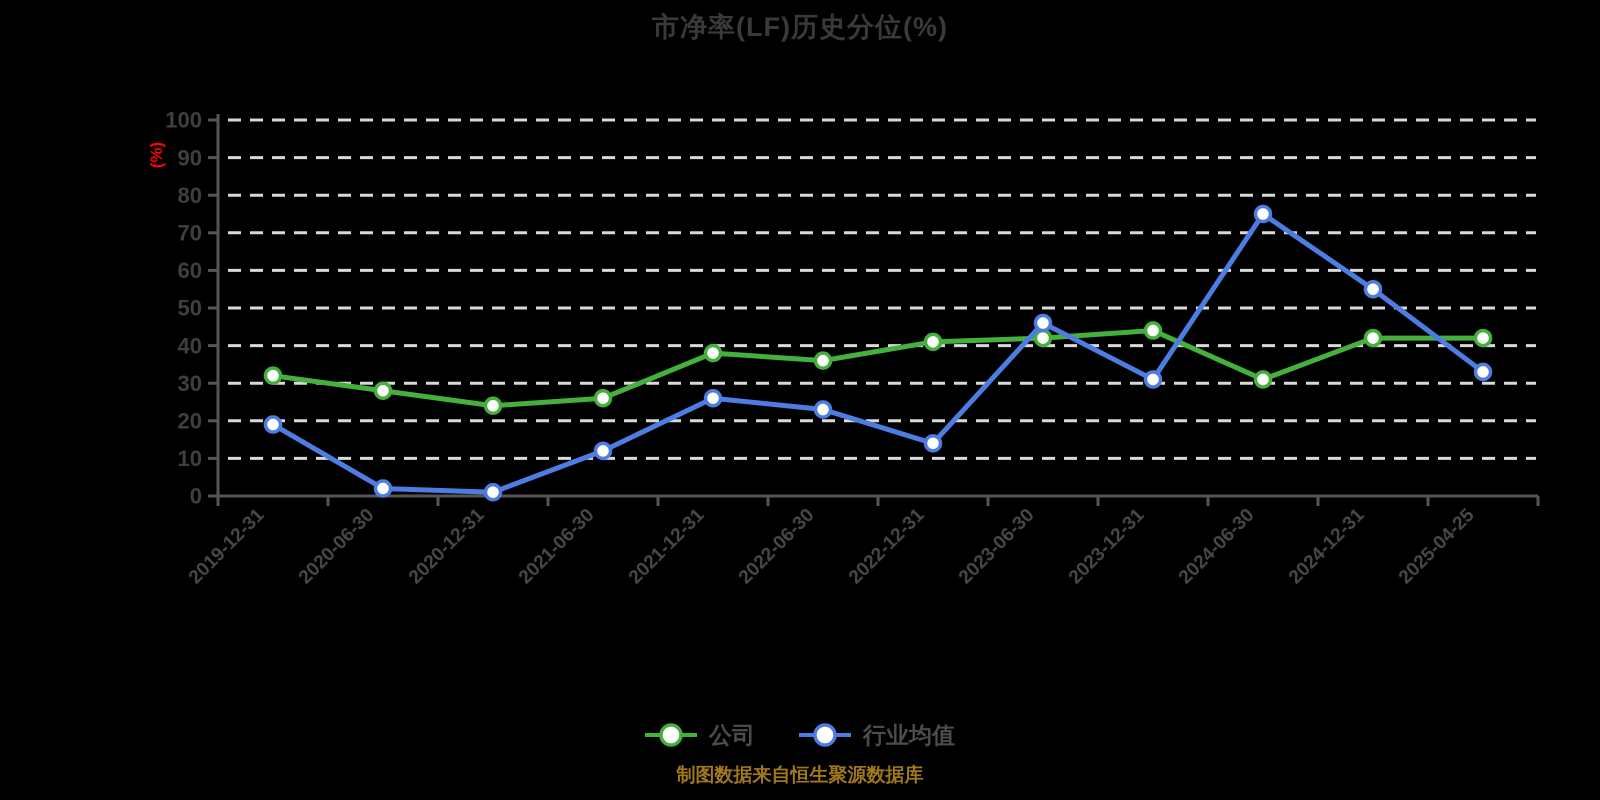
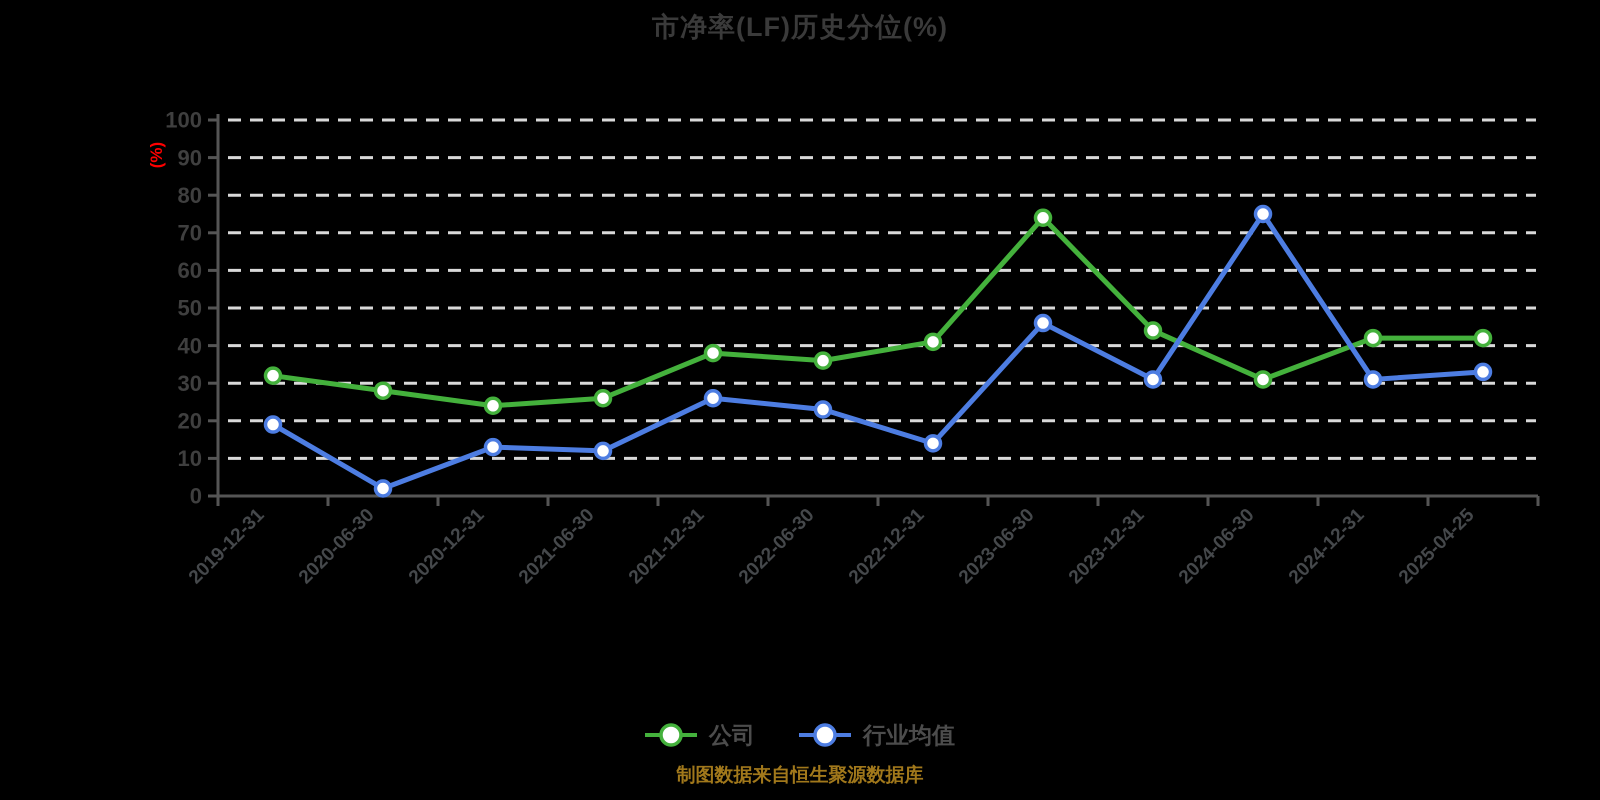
行业均值/2020-12-31: 1 -> 13
公司/2023-06-30: 42 -> 74
行业均值/2024-12-31: 55 -> 31
